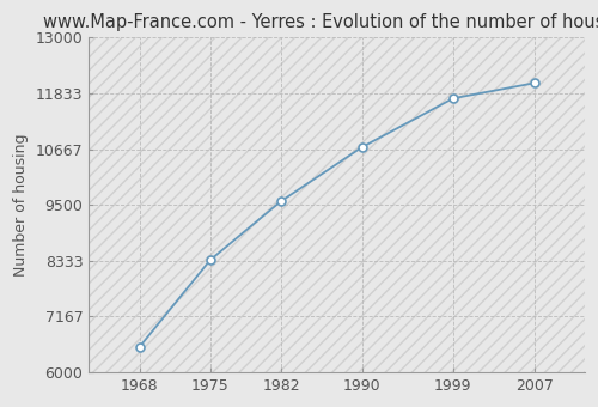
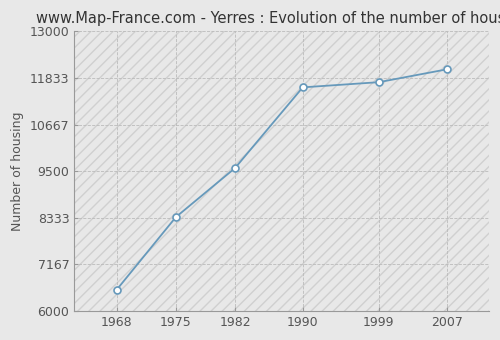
1990: 10710 -> 11600
